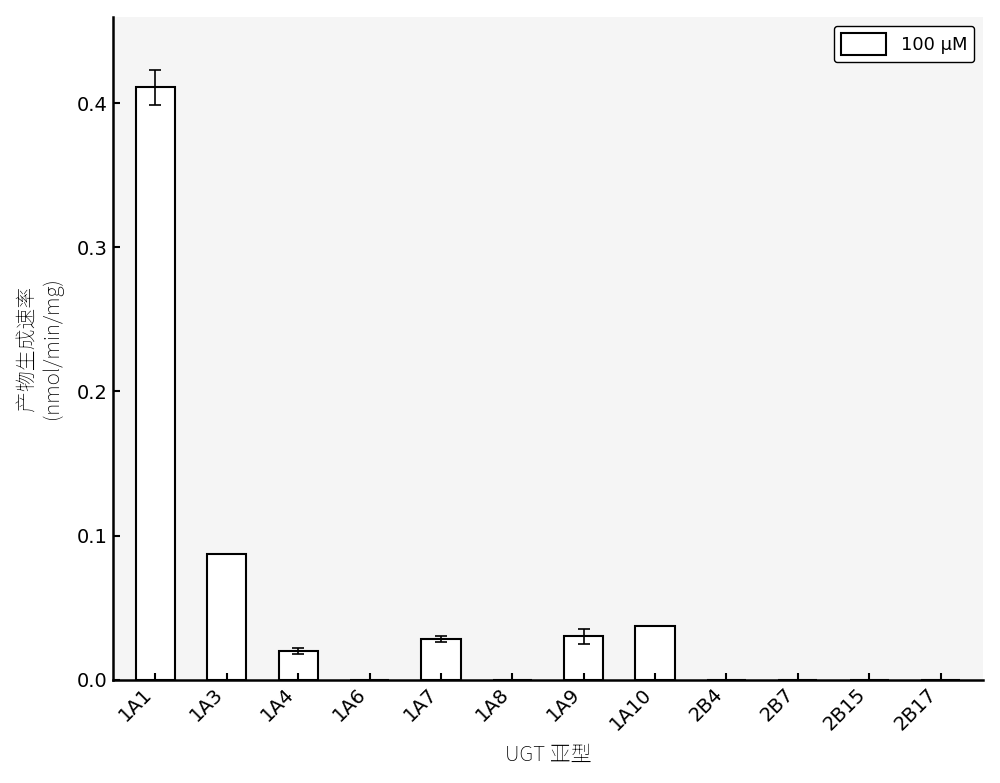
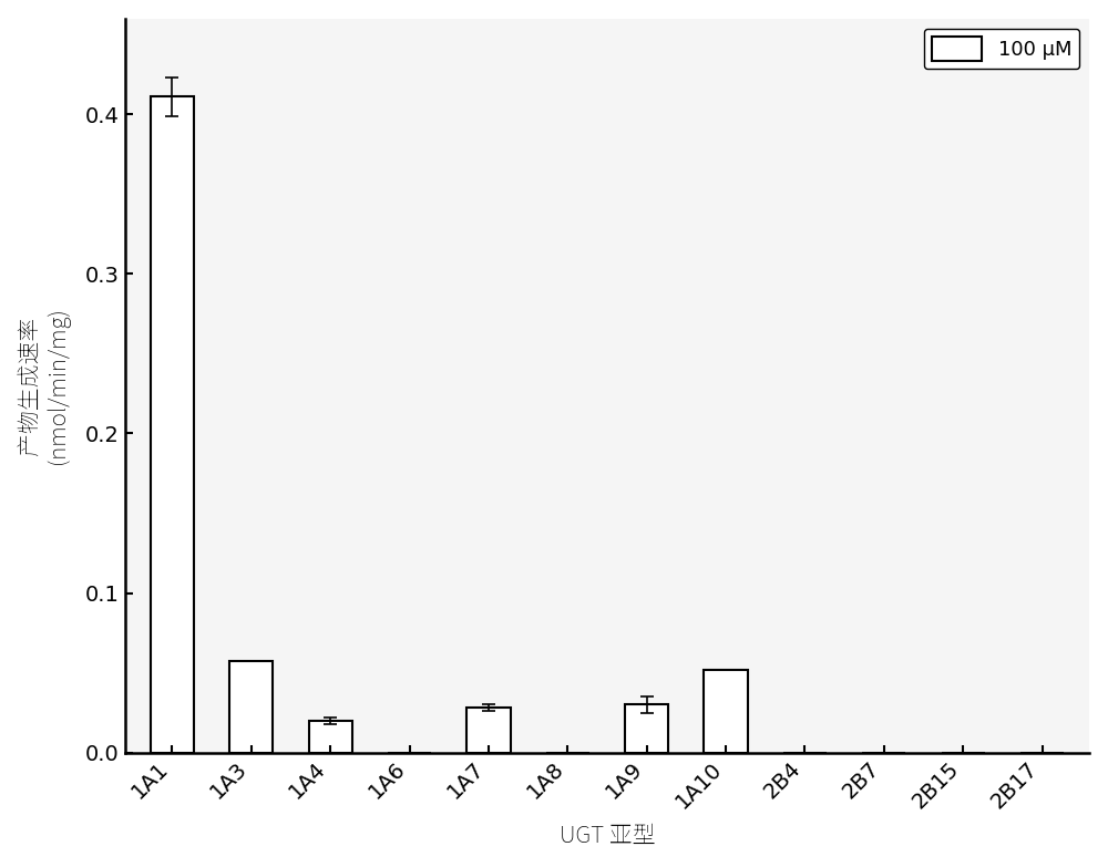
1A3: 0.087 -> 0.057
1A10: 0.037 -> 0.052
